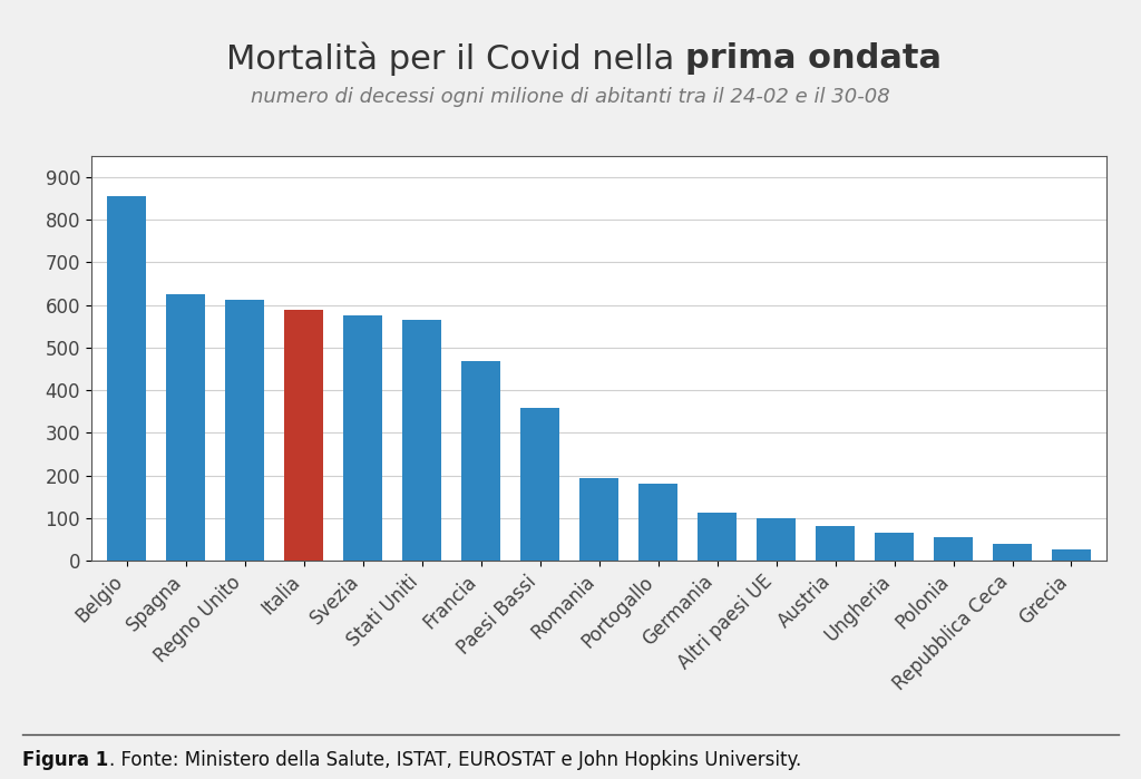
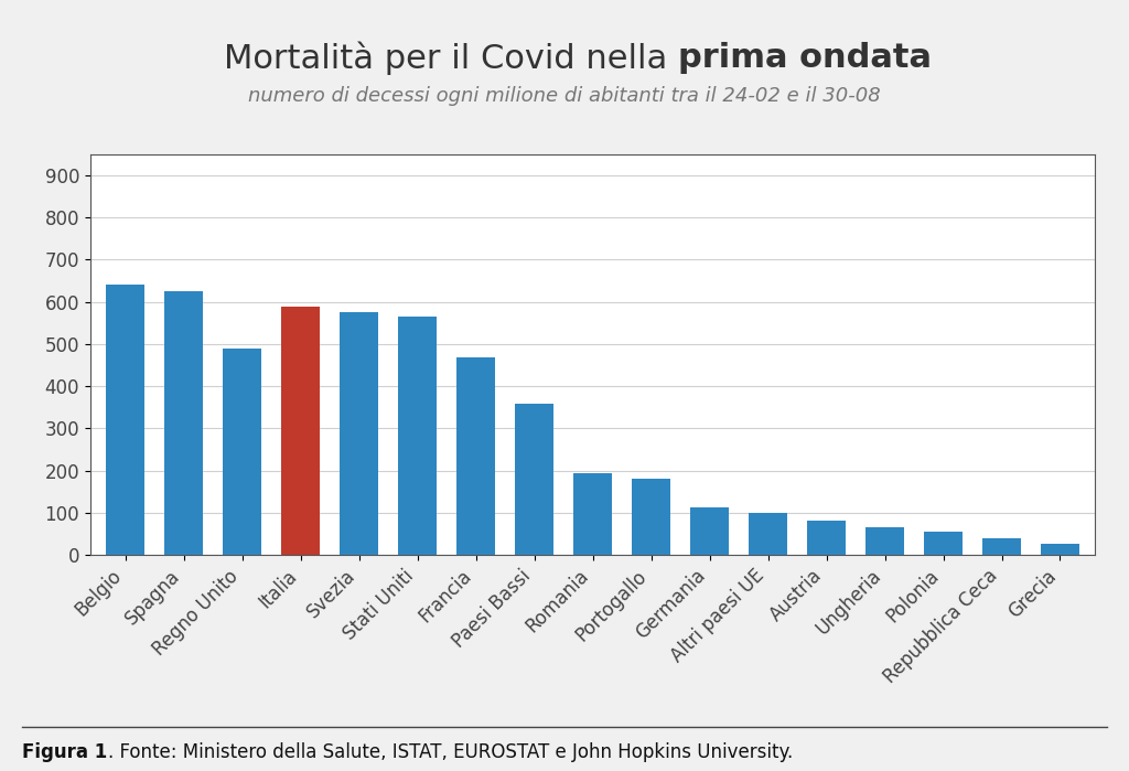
Belgio: 855 -> 640
Regno Unito: 612 -> 490
